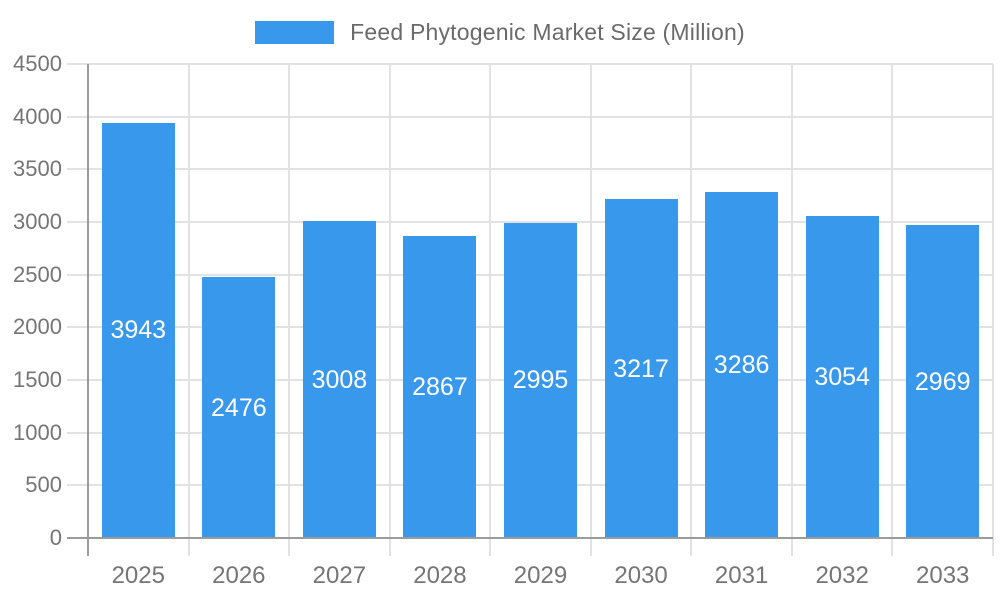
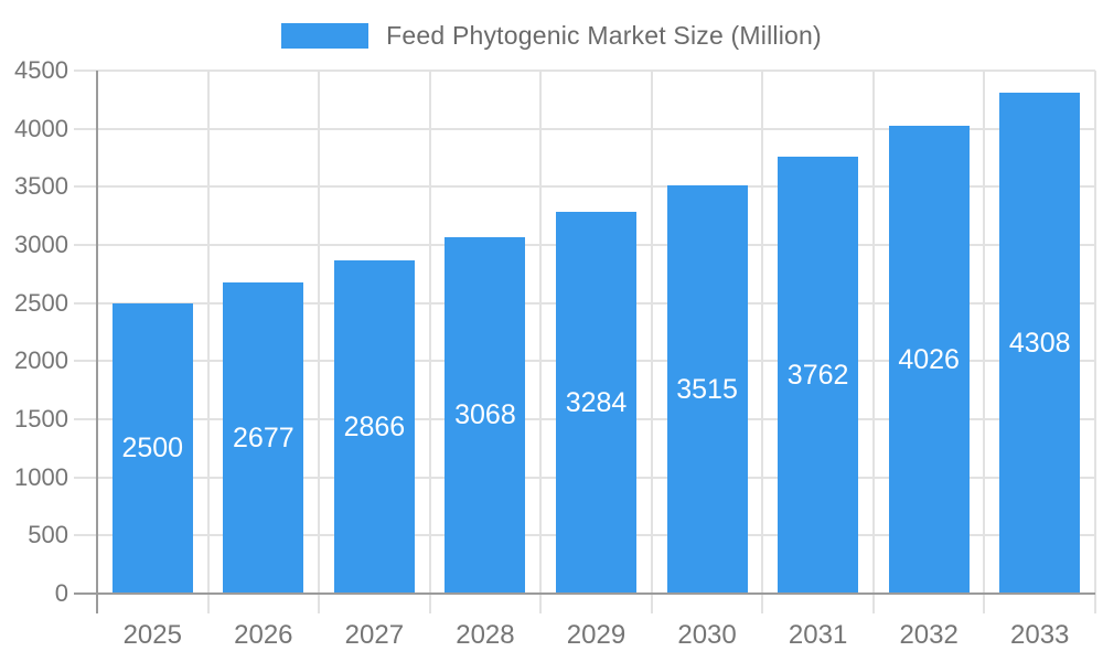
2025: 3943 -> 2500
2026: 2476 -> 2677
2027: 3008 -> 2866
2028: 2867 -> 3068
2029: 2995 -> 3284
2030: 3217 -> 3515
2031: 3286 -> 3762
2032: 3054 -> 4026
2033: 2969 -> 4308
